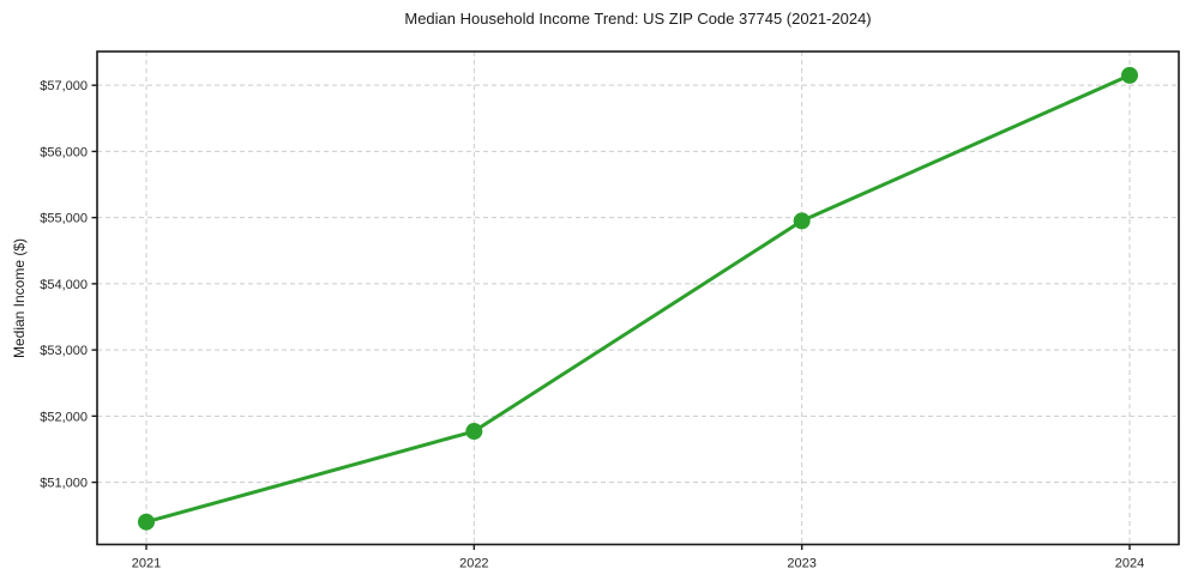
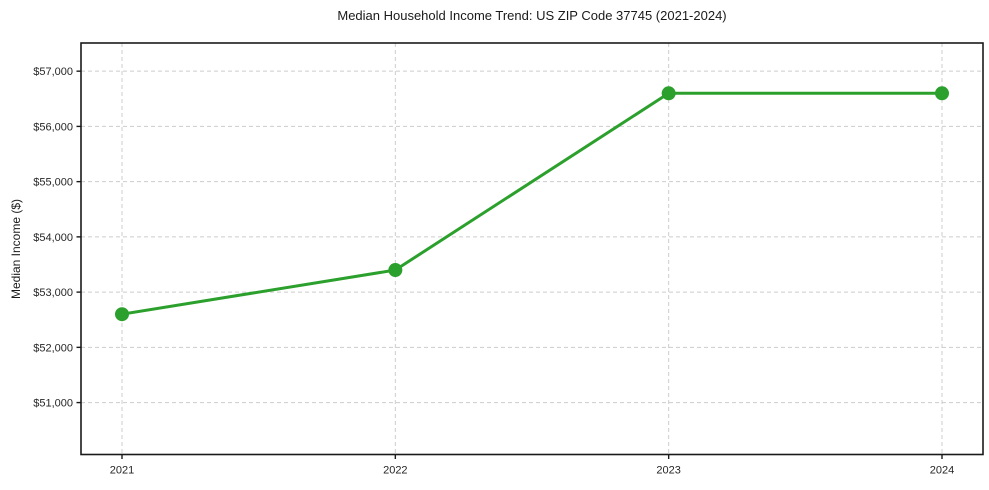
2021: $50400 -> $52600
2022: $51800 -> $53400
2023: $55000 -> $56600
2024: $57200 -> $56600
